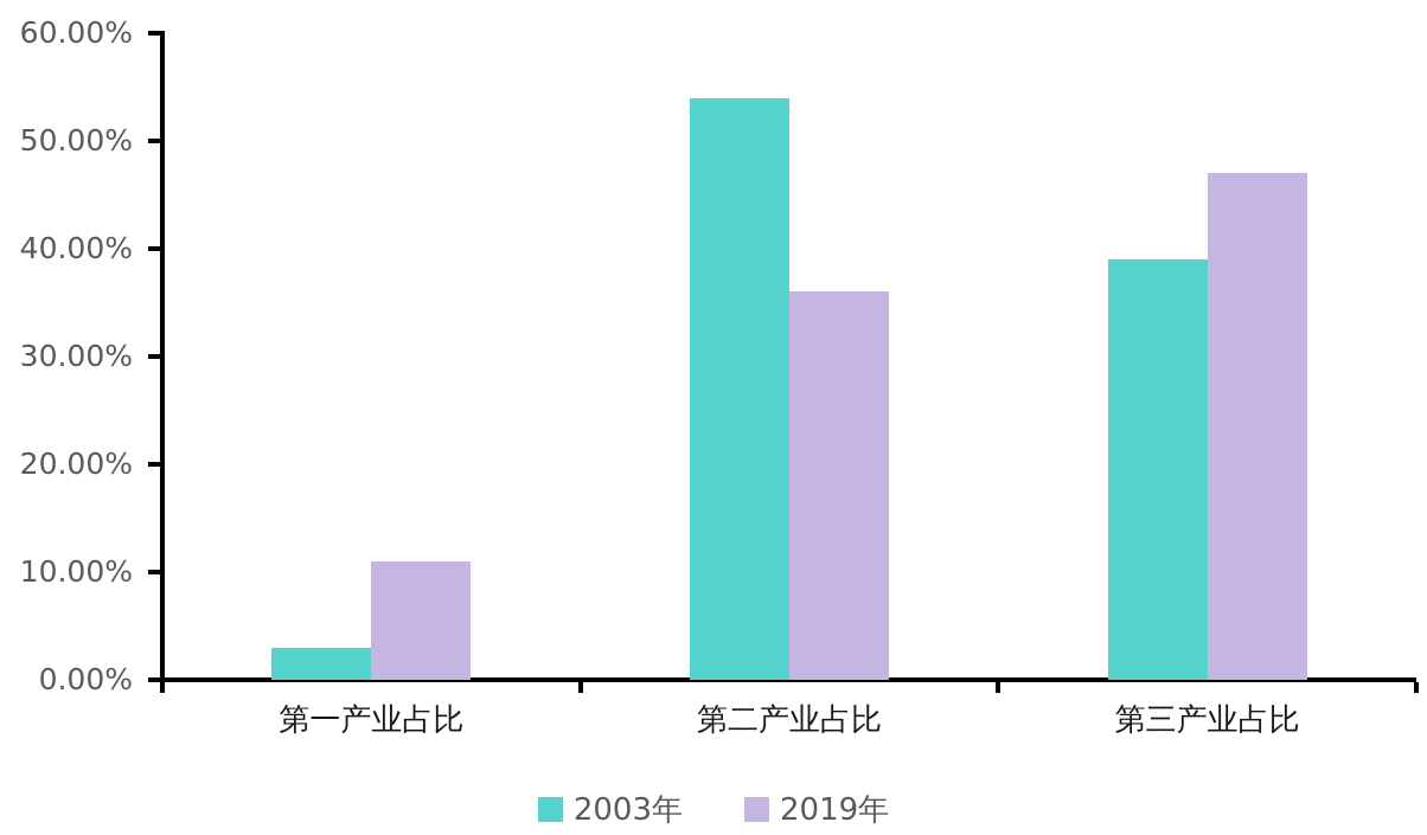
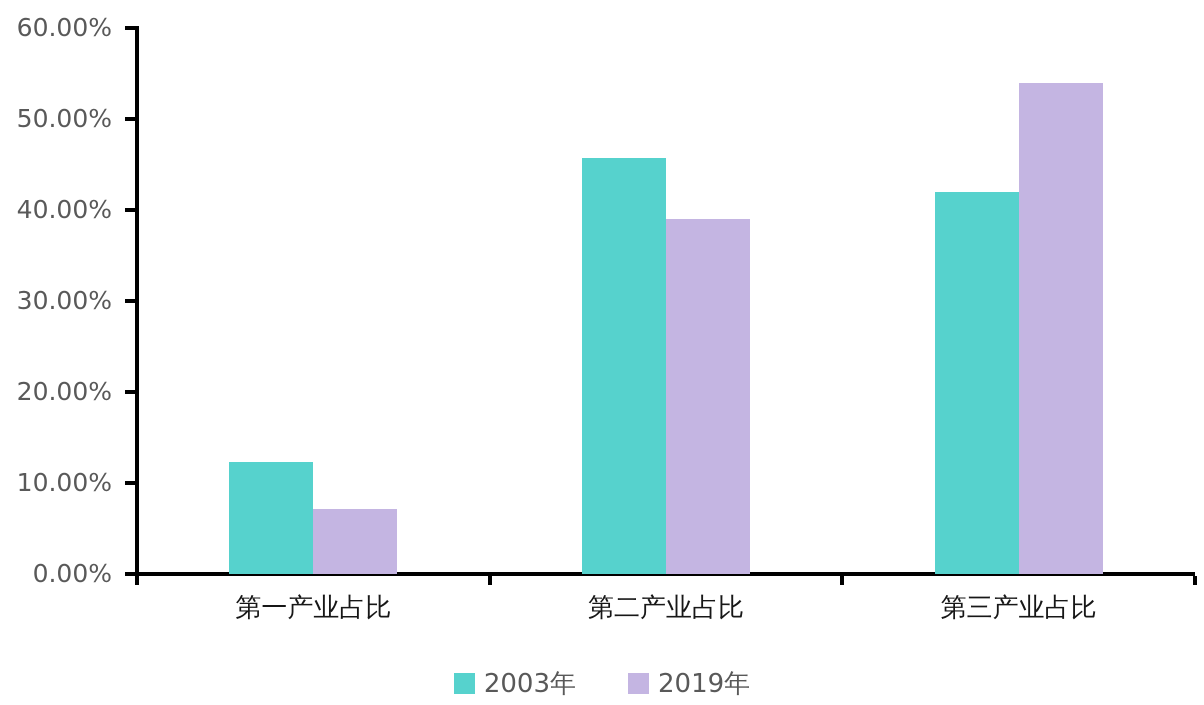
2003年/第一产业占比: 3% -> 12%
2019年/第一产业占比: 11% -> 7%
2003年/第二产业占比: 54% -> 46%
2019年/第二产业占比: 36% -> 39%
2003年/第三产业占比: 39% -> 42%
2019年/第三产业占比: 47% -> 54%
